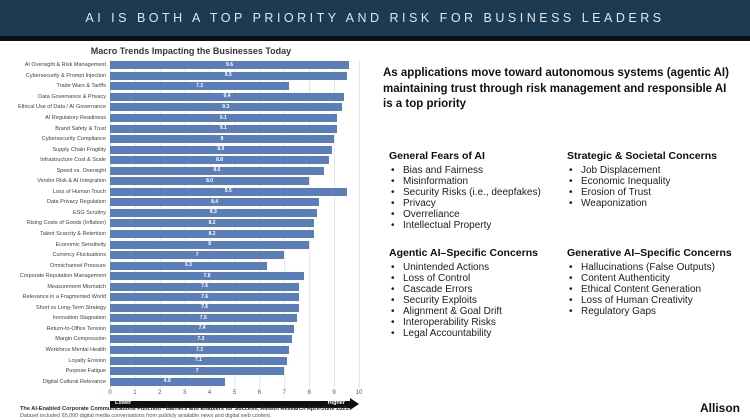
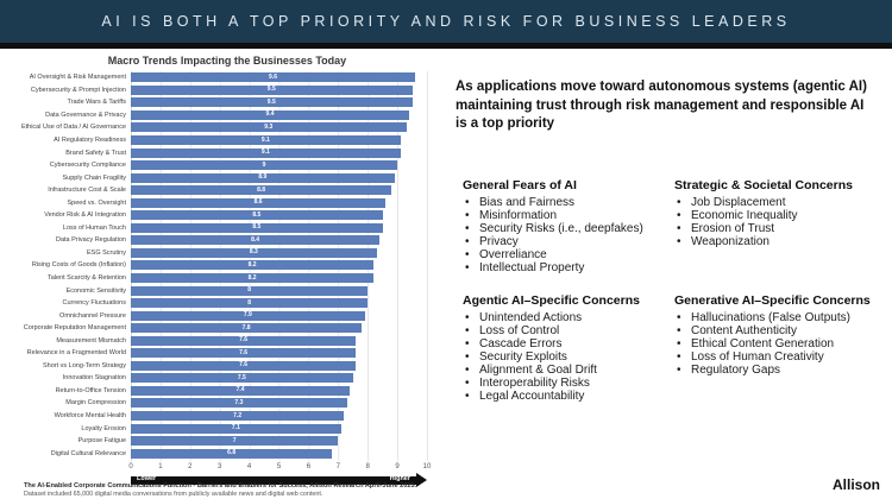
Trade Wars & Tariffs: 7.2 -> 9.5
Vendor Risk & AI Integration: 8.0 -> 8.5
Loss of Human Touch: 9.5 -> 8.5
Currency Fluctuations: 7 -> 8
Omnichannel Pressure: 6.3 -> 7.9
Digital Cultural Relevance: 4.6 -> 6.8
